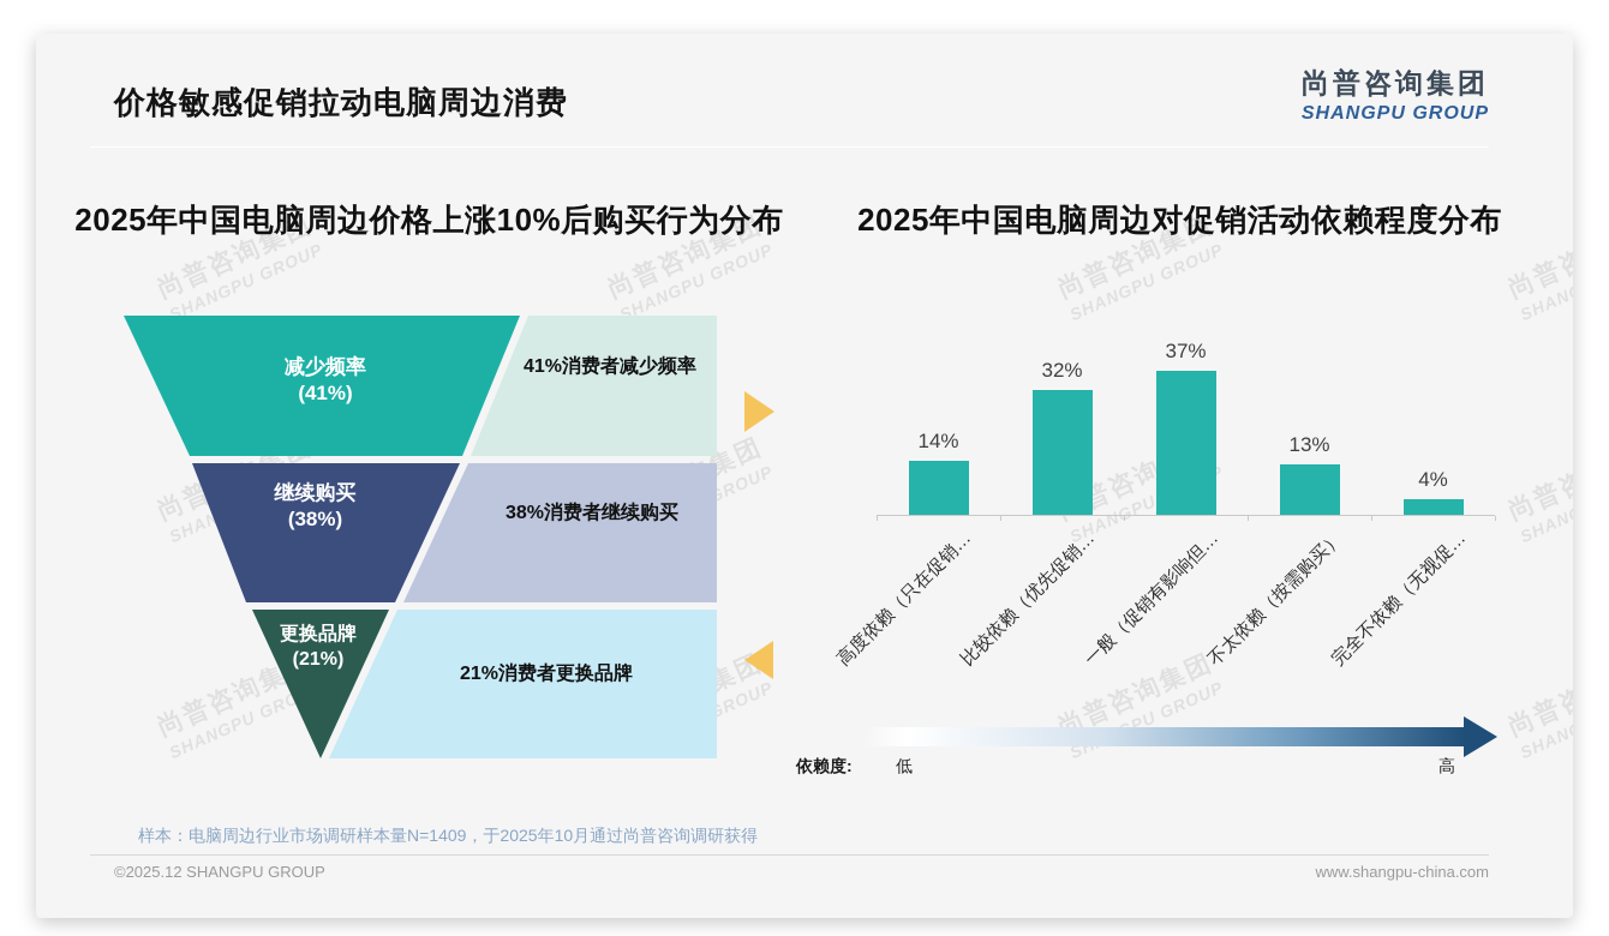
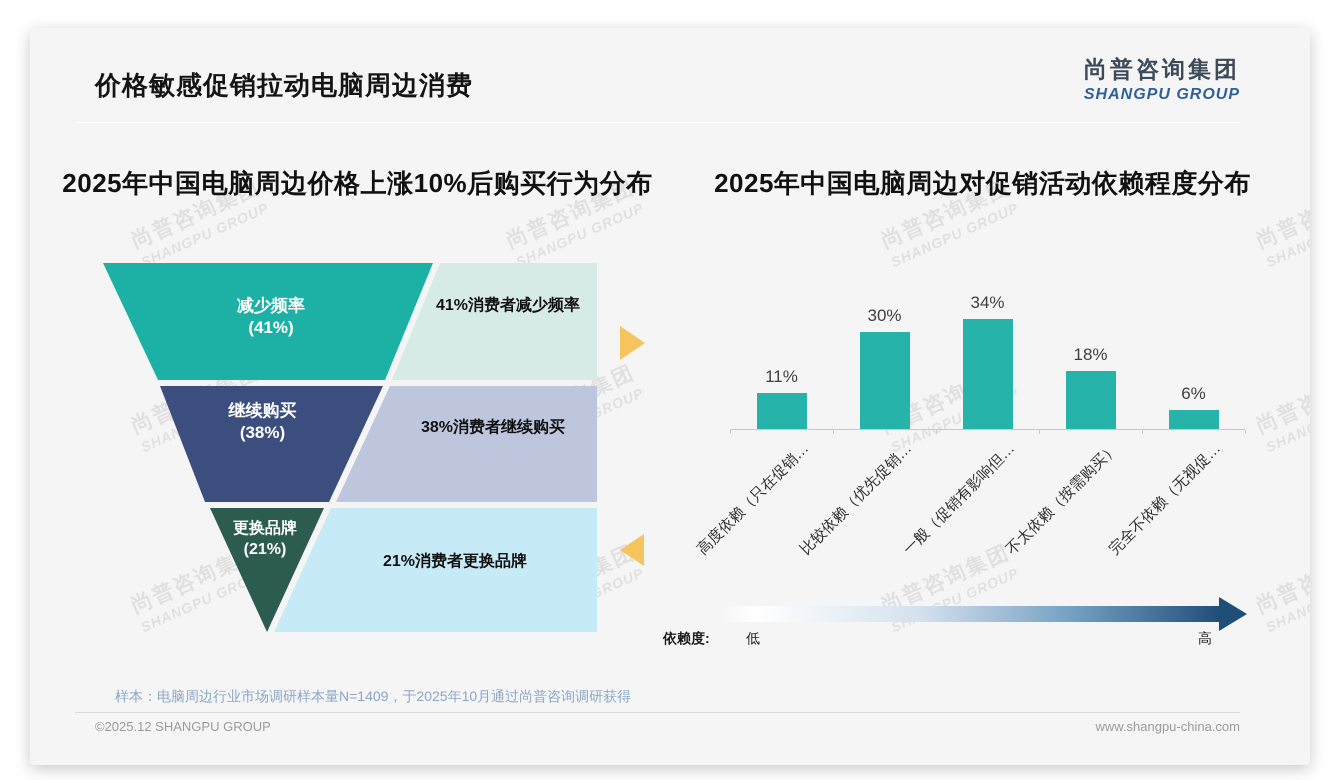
2025年中国电脑周边对促销活动依赖程度分布/高度依赖（只在促销…: 14% -> 11%
2025年中国电脑周边对促销活动依赖程度分布/比较依赖（优先促销…: 32% -> 30%
2025年中国电脑周边对促销活动依赖程度分布/一般（促销有影响但…: 37% -> 34%
2025年中国电脑周边对促销活动依赖程度分布/不太依赖（按需购买）: 13% -> 18%
2025年中国电脑周边对促销活动依赖程度分布/完全不依赖（无视促…: 4% -> 6%
